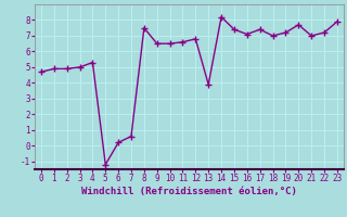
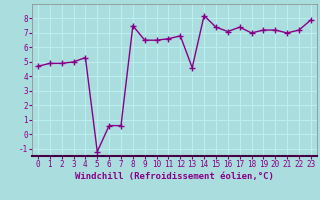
6: 0.2 -> 0.6
13: 3.9 -> 4.6
20: 7.7 -> 7.2
